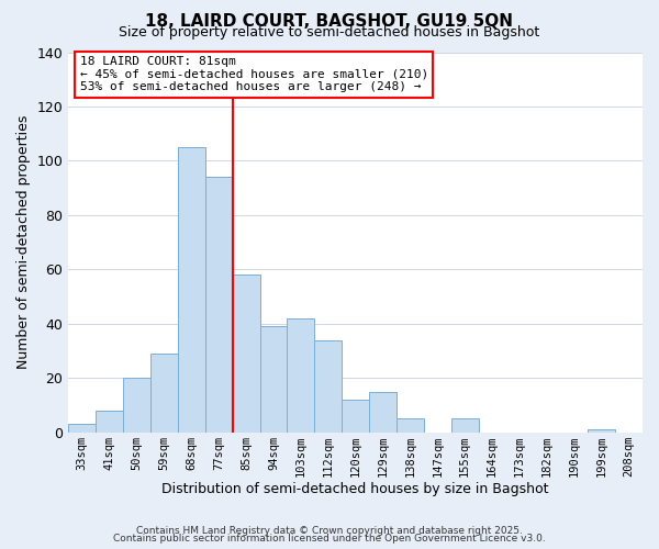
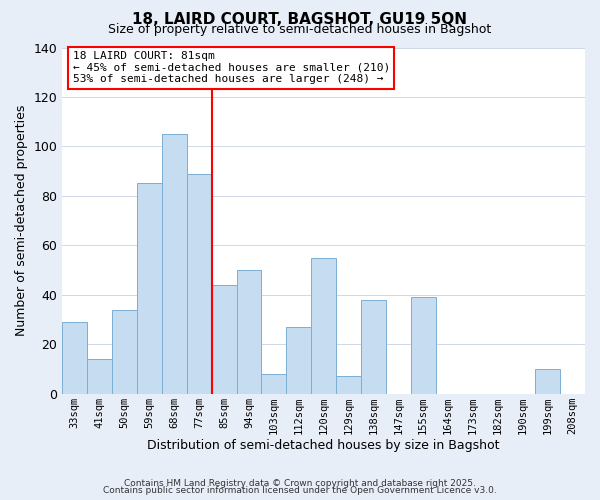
33sqm: 3 -> 29
41sqm: 8 -> 14
50sqm: 20 -> 34
59sqm: 29 -> 85
77sqm: 94 -> 89
85sqm: 58 -> 44
94sqm: 39 -> 50
103sqm: 42 -> 8
112sqm: 34 -> 27
120sqm: 12 -> 55
129sqm: 15 -> 7
138sqm: 5 -> 38
155sqm: 5 -> 39
199sqm: 1 -> 10
